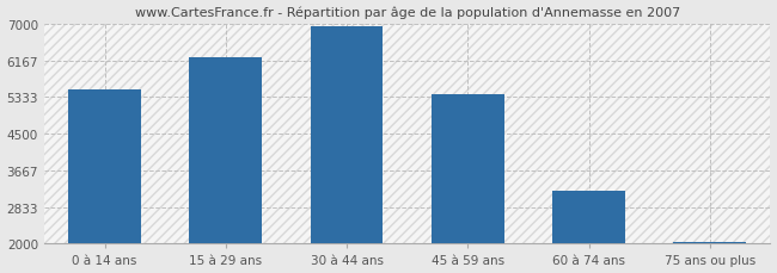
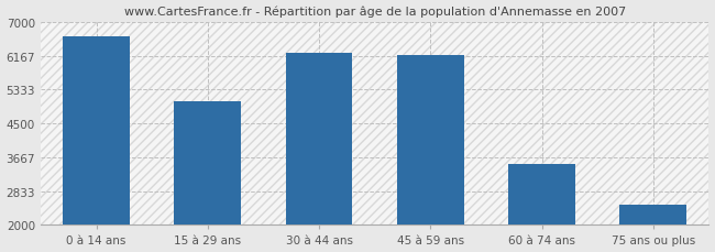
0 à 14 ans: 5500 -> 6650
15 à 29 ans: 6250 -> 5050
30 à 44 ans: 6950 -> 6250
45 à 59 ans: 5400 -> 6200
60 à 74 ans: 3200 -> 3500
75 ans ou plus: 2030 -> 2500
